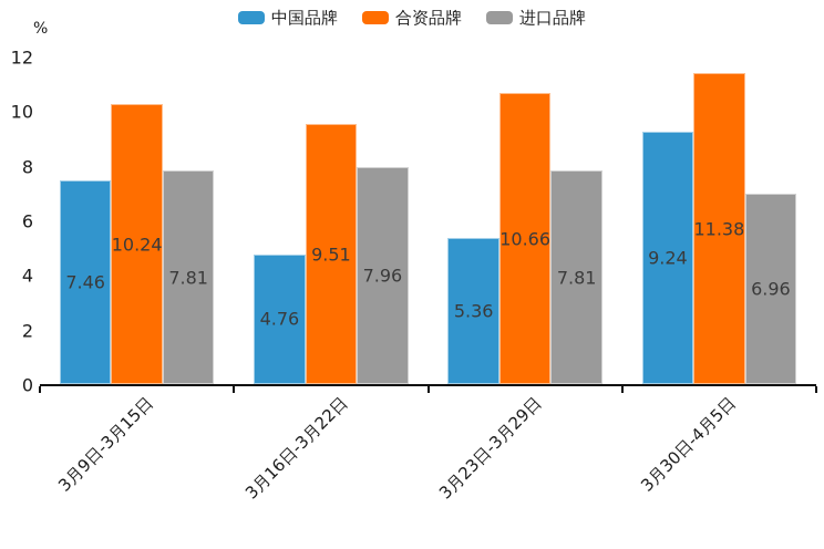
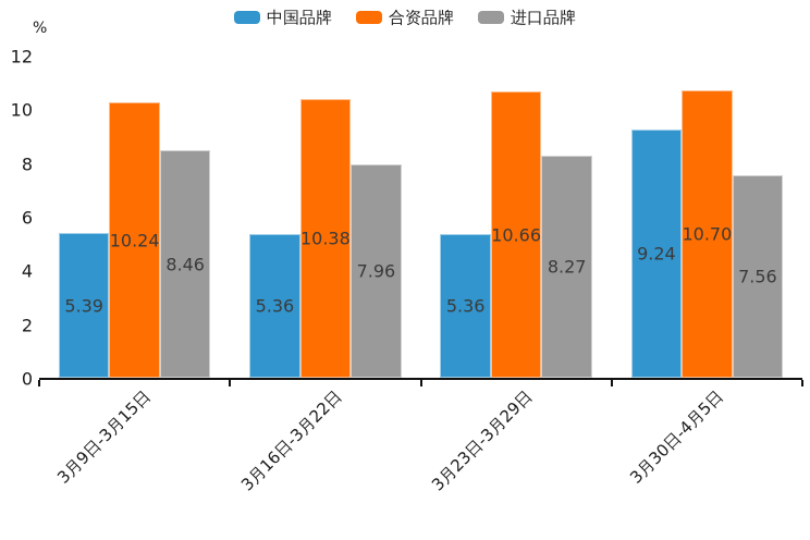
中国品牌/3月9日-3月15日: 7.46 -> 5.39
进口品牌/3月9日-3月15日: 7.81 -> 8.46
中国品牌/3月16日-3月22日: 4.76 -> 5.36
合资品牌/3月16日-3月22日: 9.51 -> 10.38
进口品牌/3月23日-3月29日: 7.81 -> 8.27
合资品牌/3月30日-4月5日: 11.38 -> 10.70
进口品牌/3月30日-4月5日: 6.96 -> 7.56
